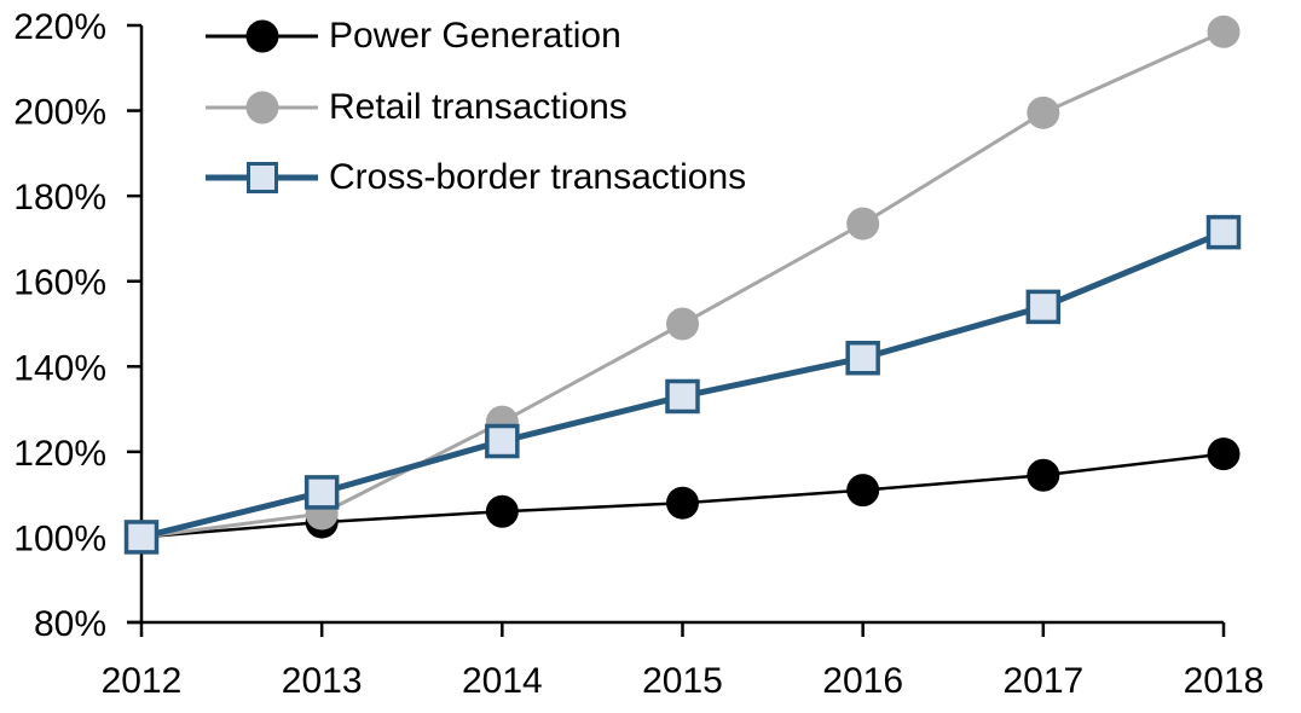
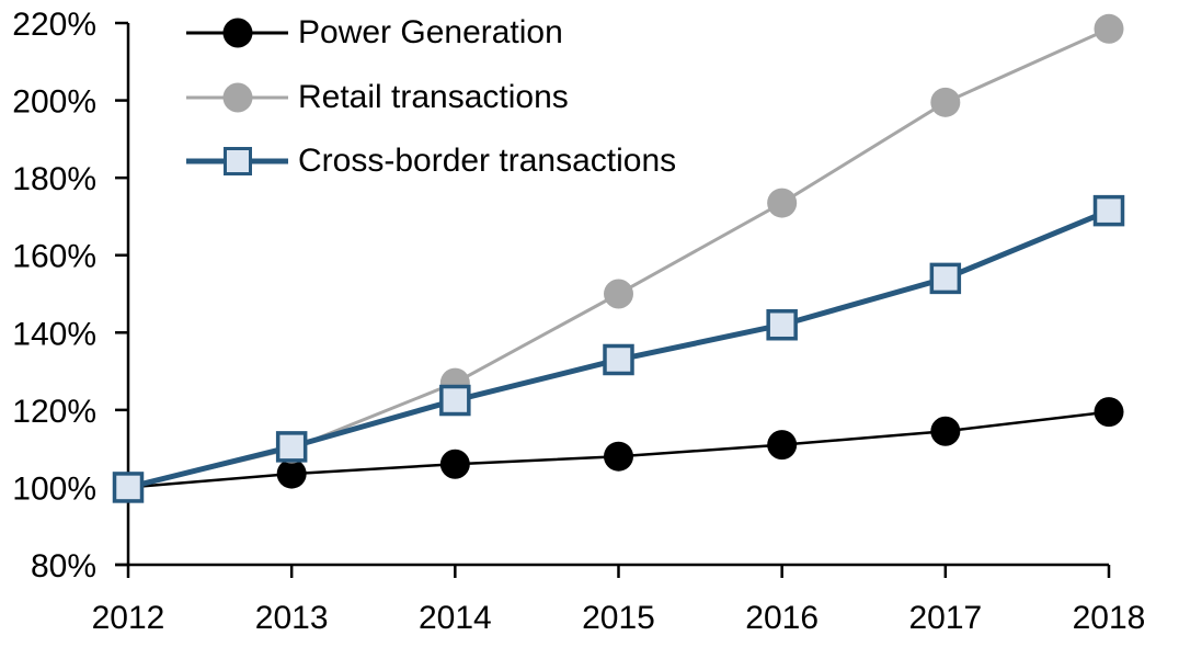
Retail transactions/2013: 106% -> 110%
